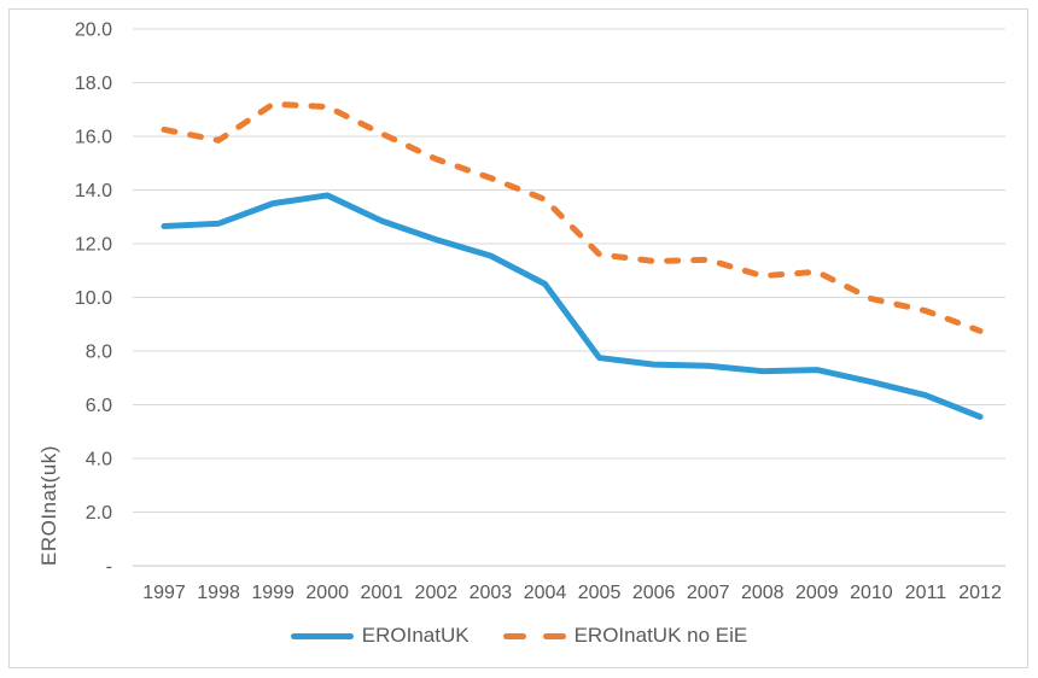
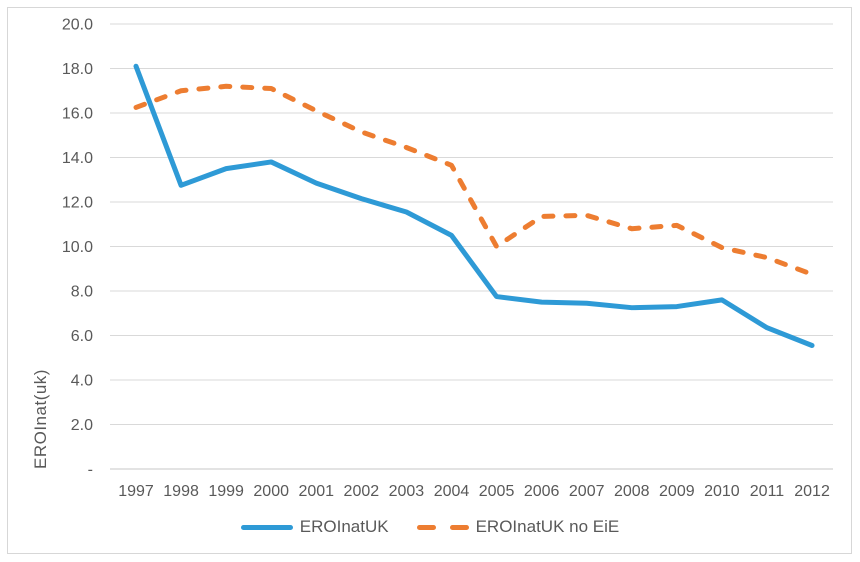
EROInatUK/1997: 12.7 -> 18.1
EROInatUK no EiE/1998: 15.8 -> 17.0
EROInatUK no EiE/2005: 11.6 -> 10.0
EROInatUK/2010: 6.8 -> 7.6
